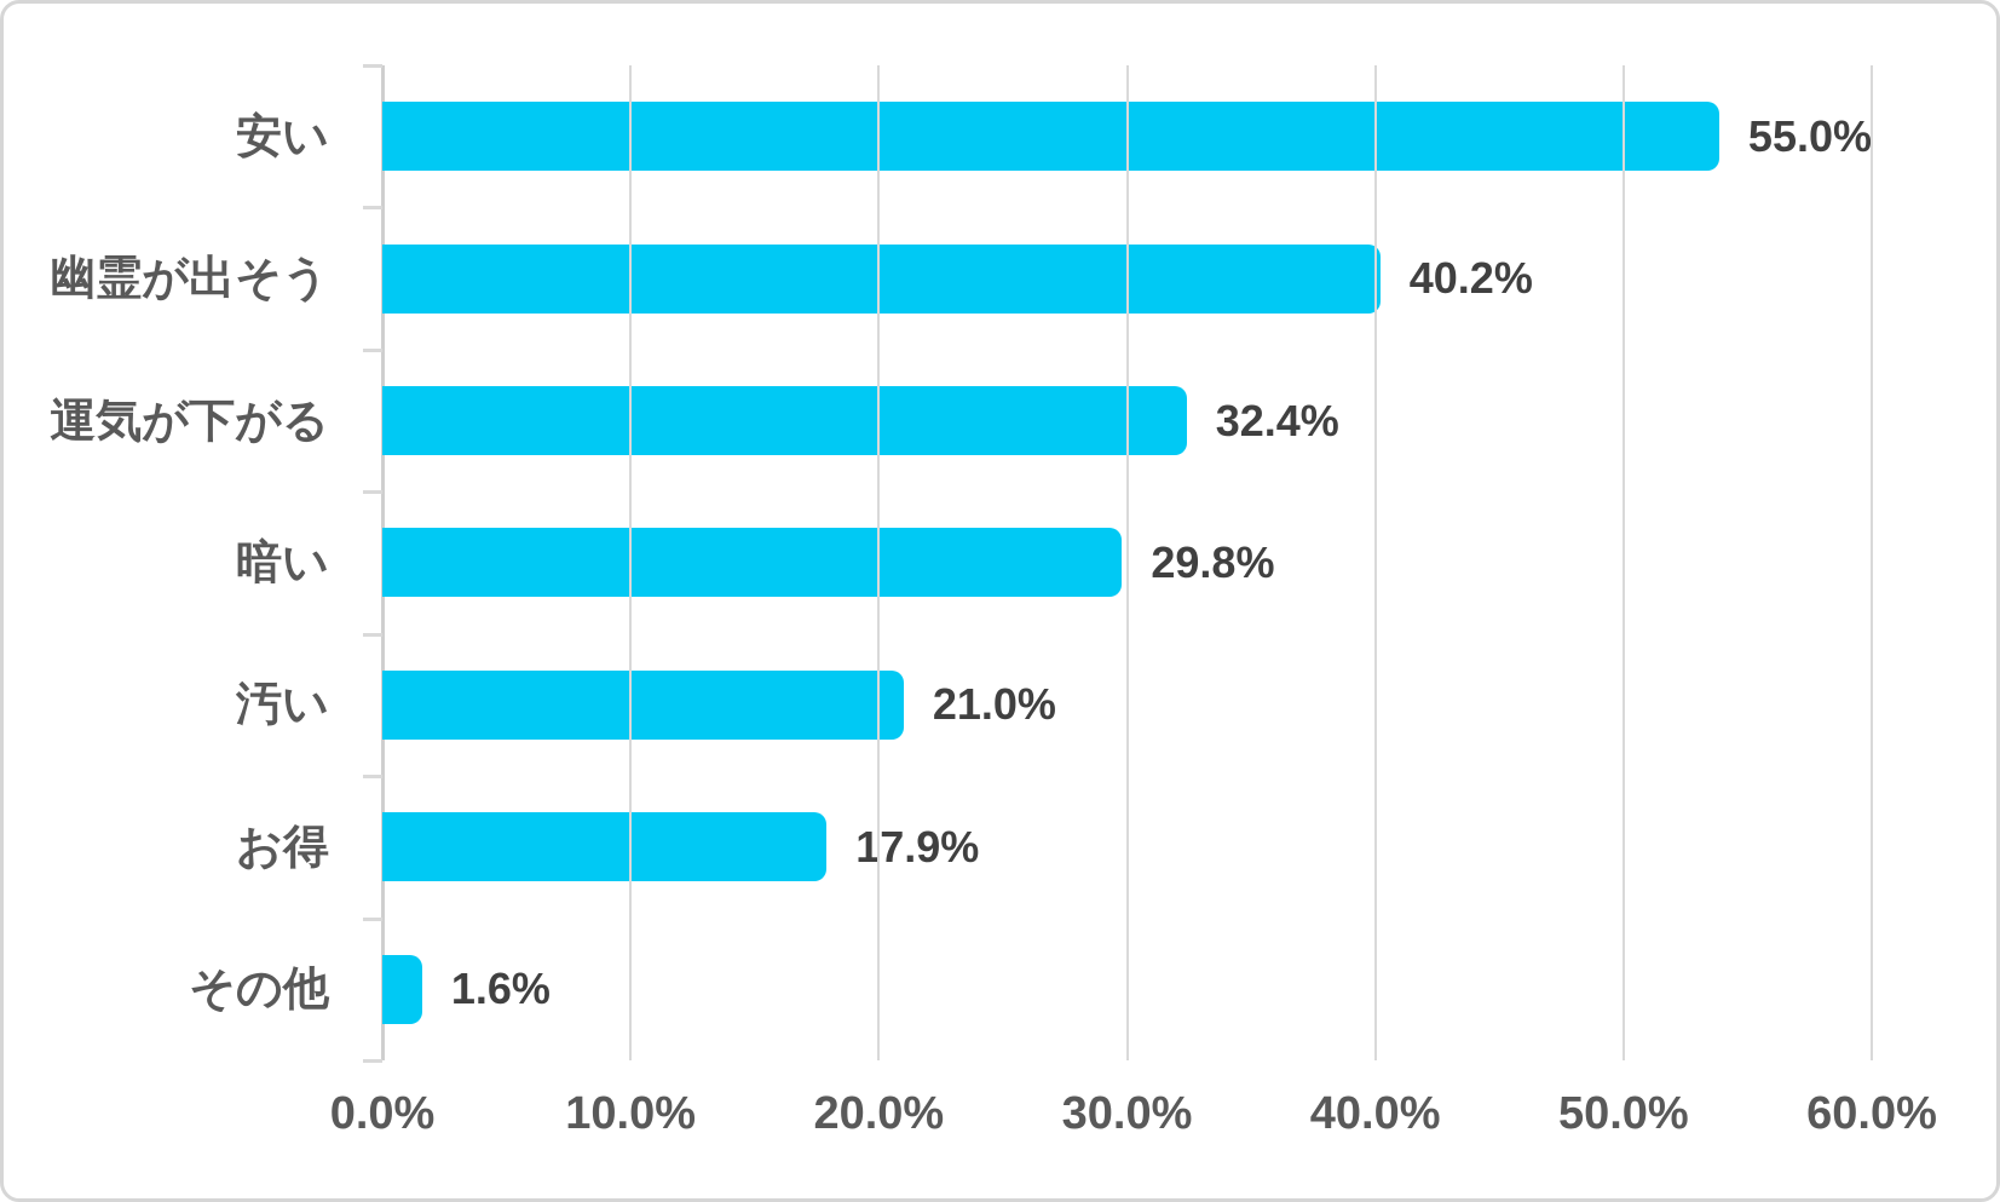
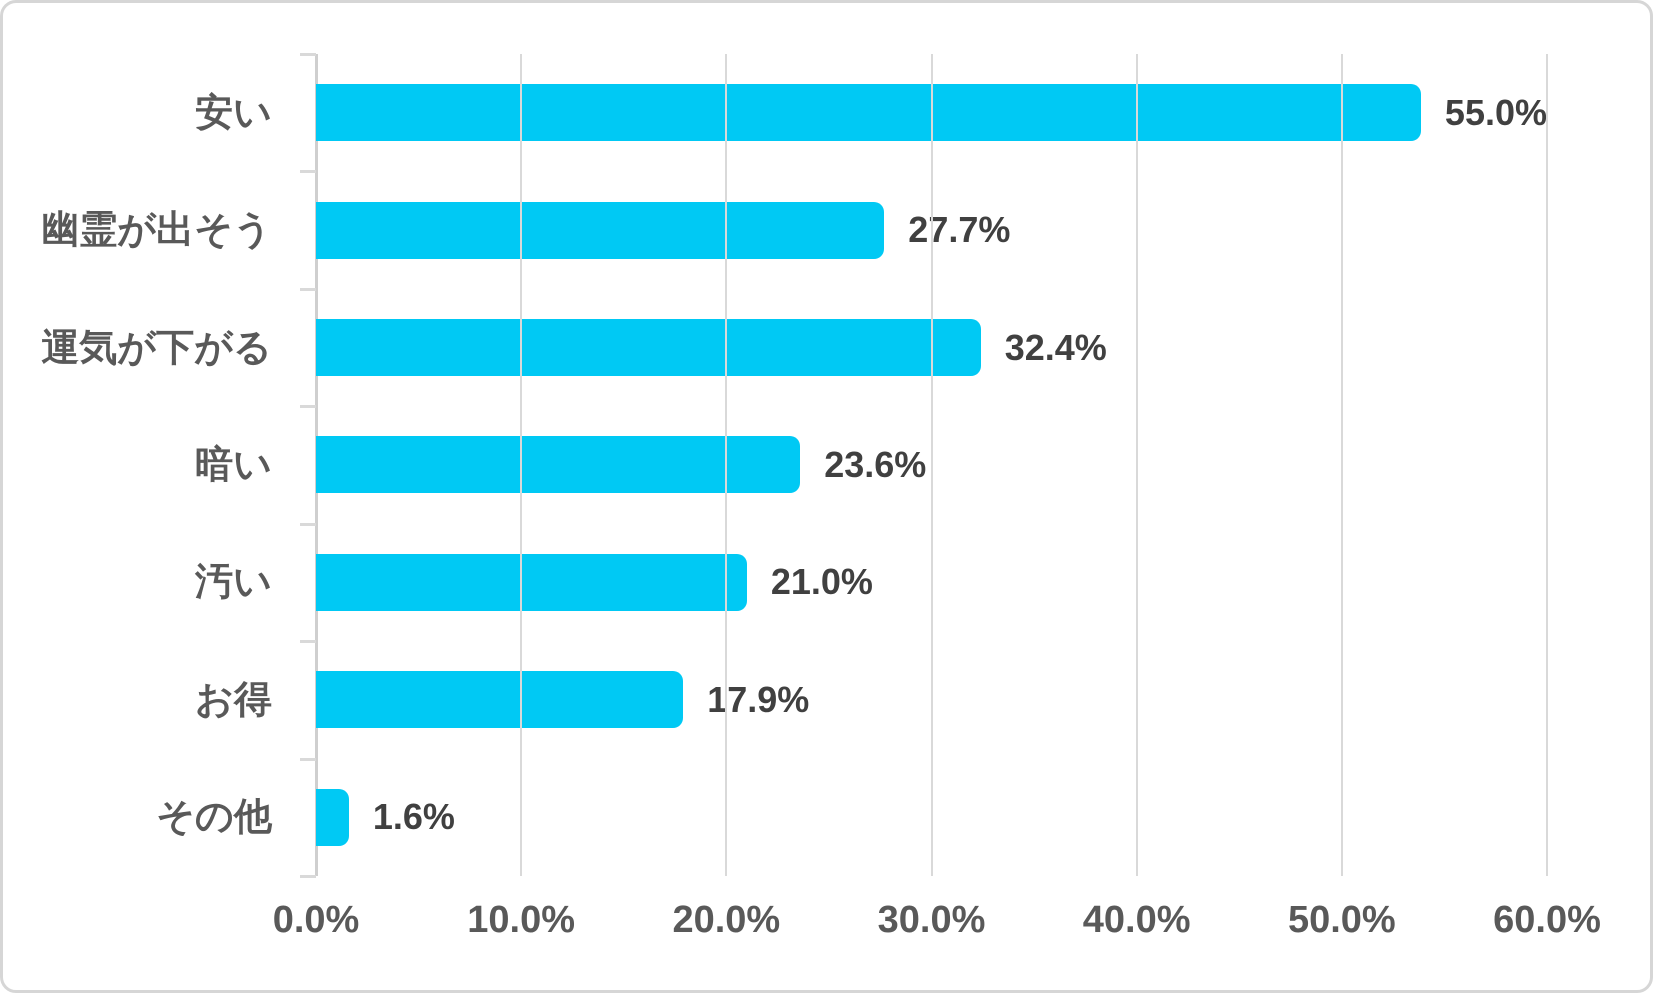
幽霊が出そう: 40.2% -> 27.7%
暗い: 29.8% -> 23.6%
